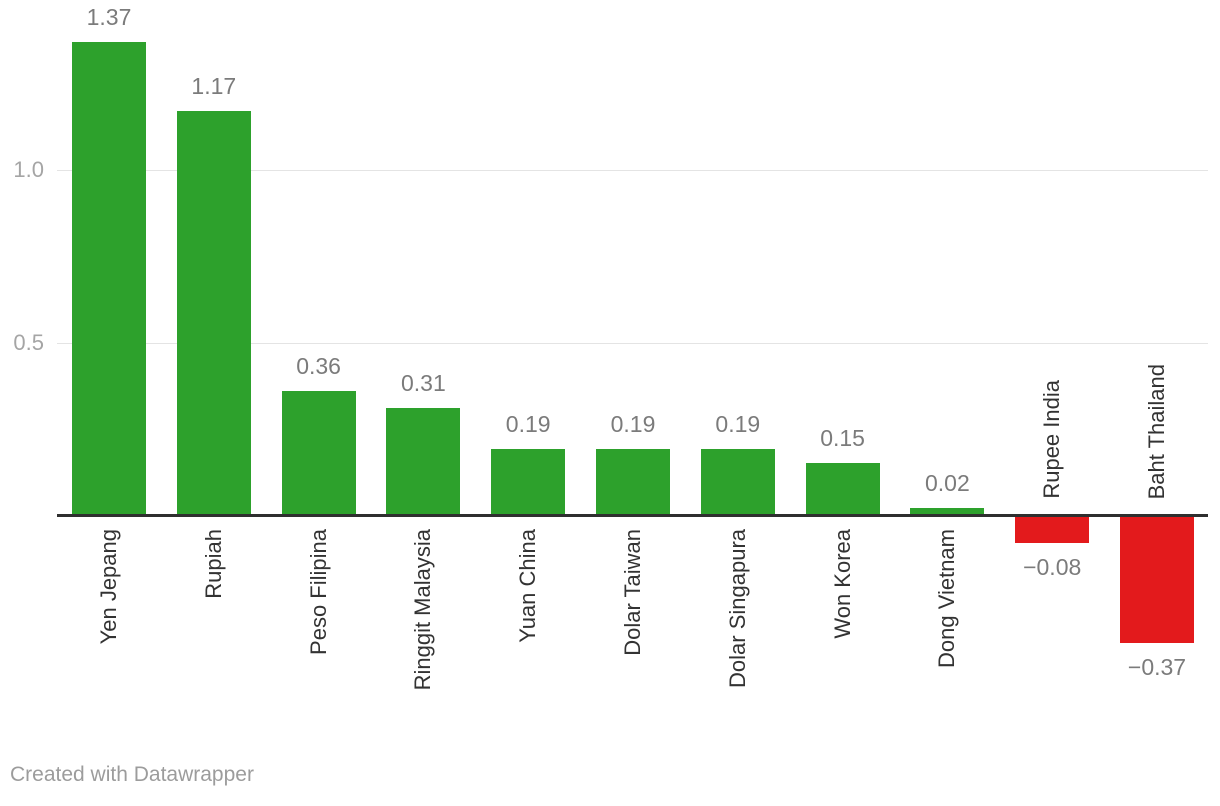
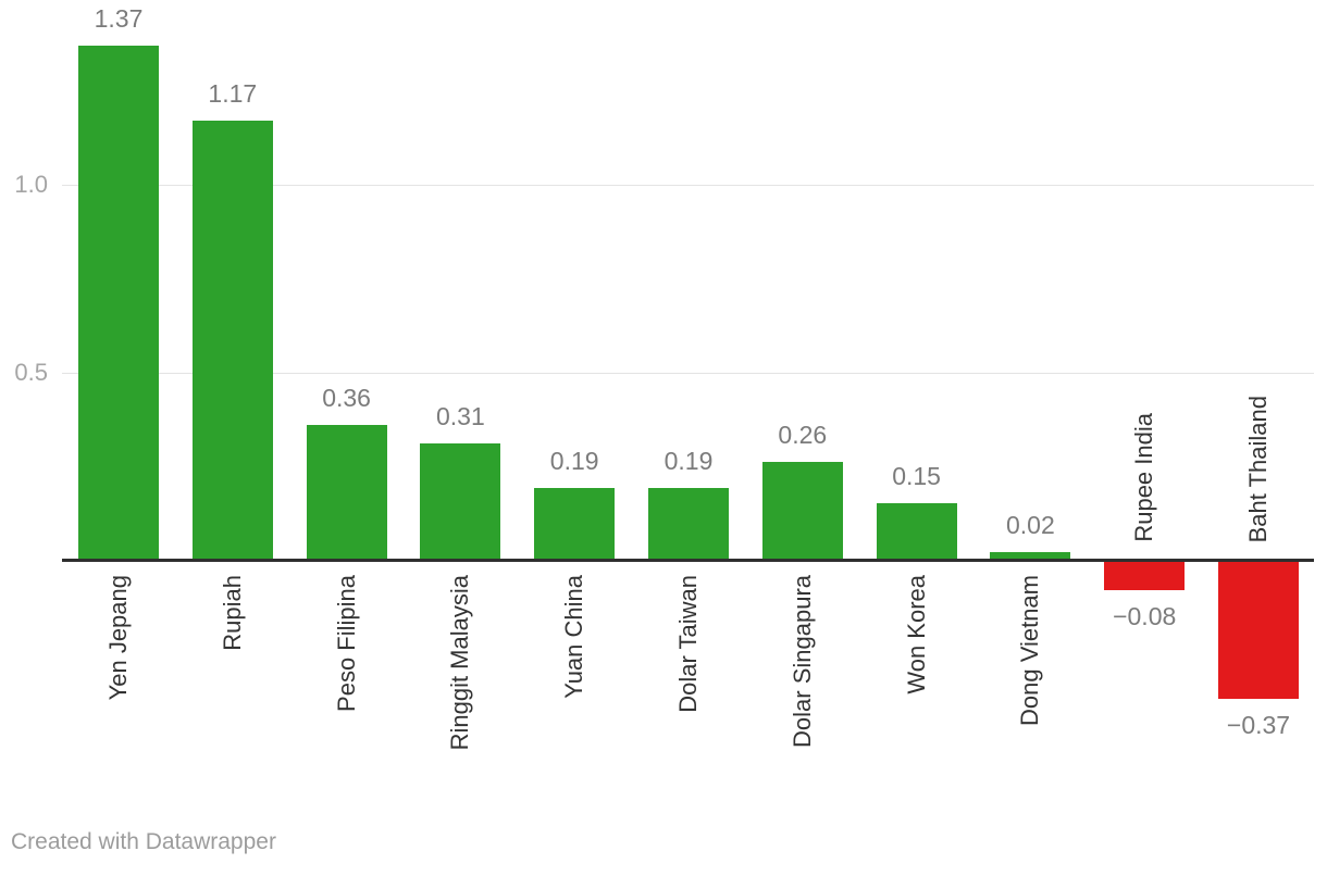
Dolar Singapura: 0.19 -> 0.26
